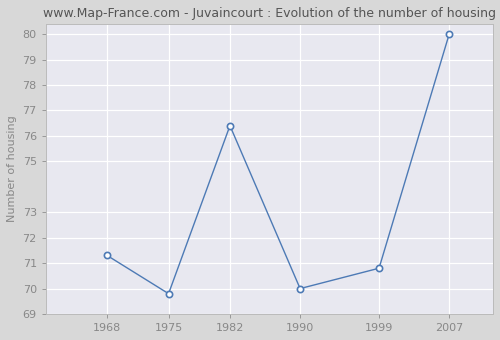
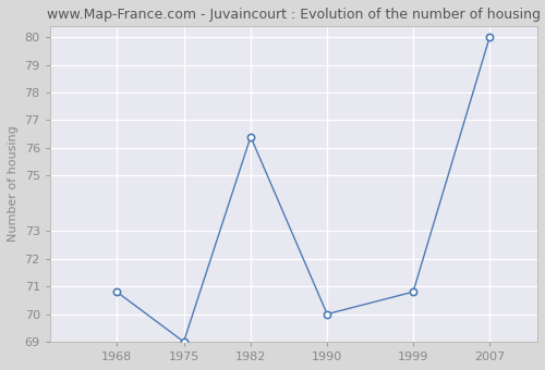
1968: 71.3 -> 70.8
1975: 69.8 -> 69.0
